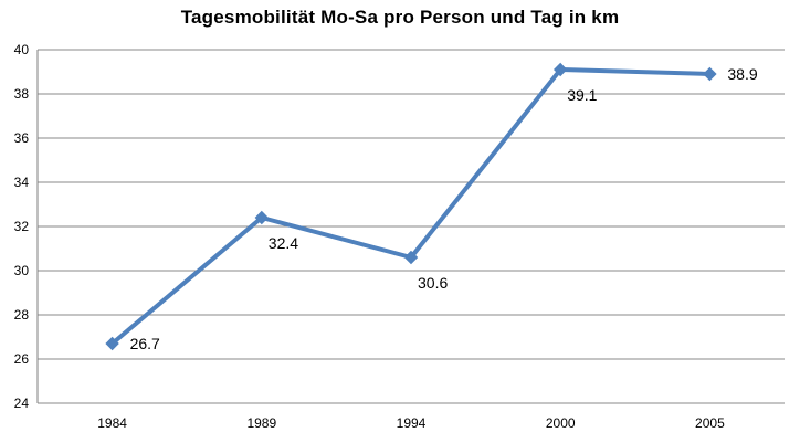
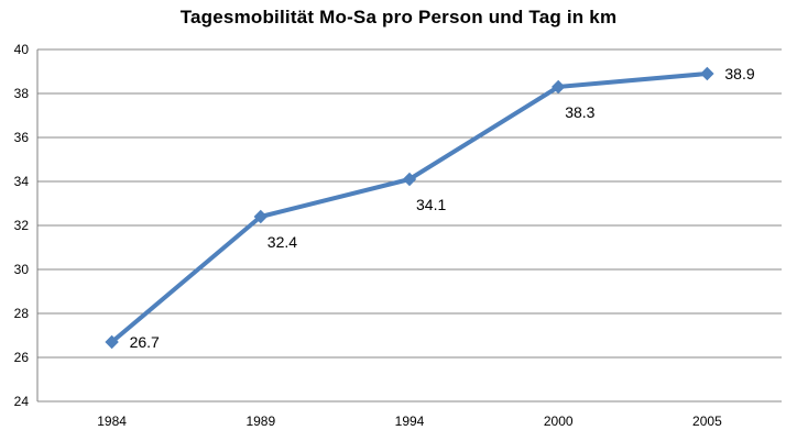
1994: 30.6 -> 34.1
2000: 39.1 -> 38.3
